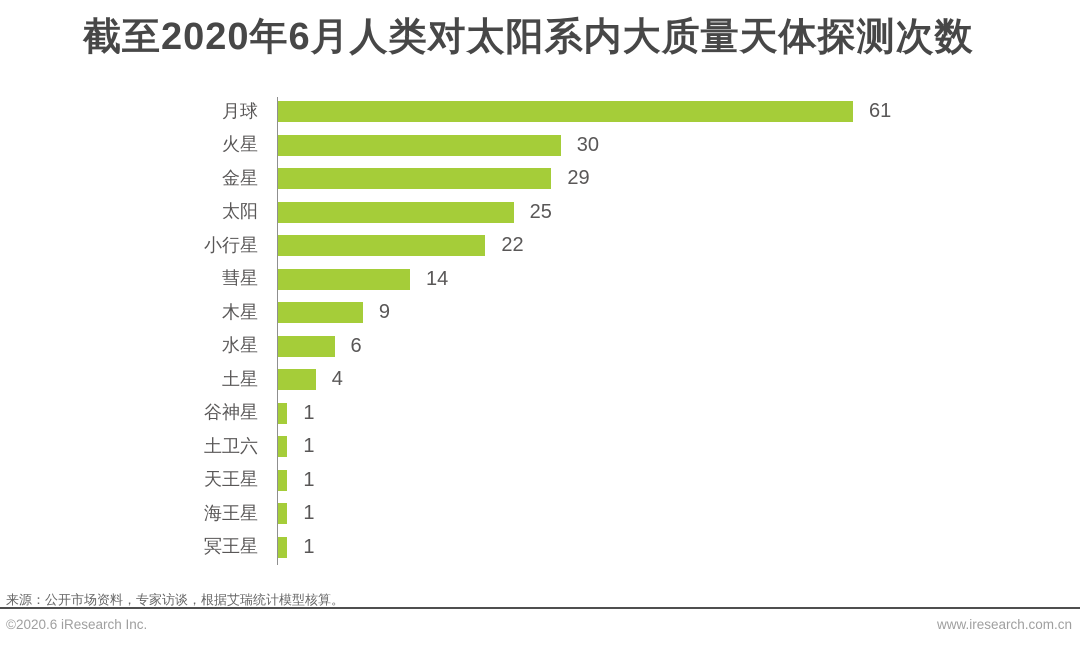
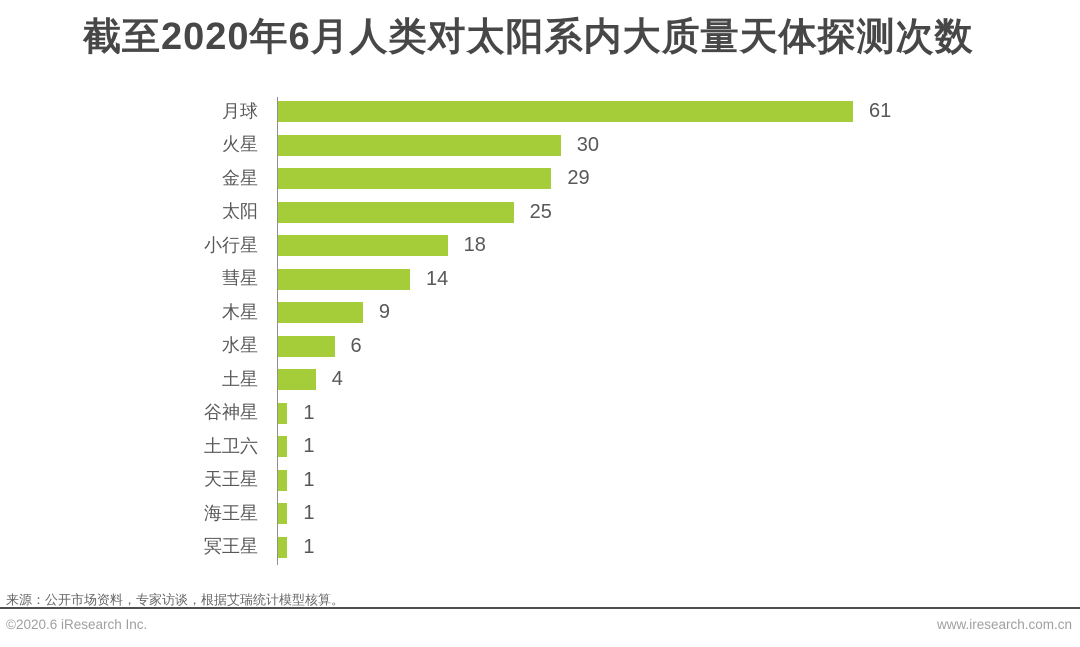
小行星: 22 -> 18
